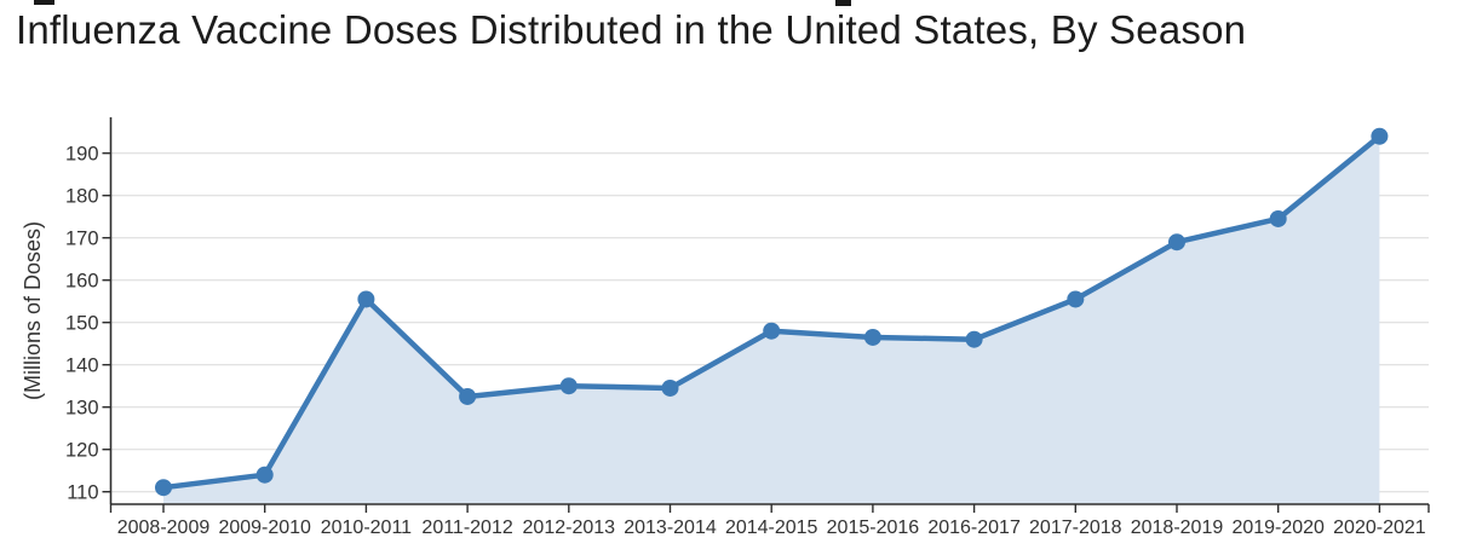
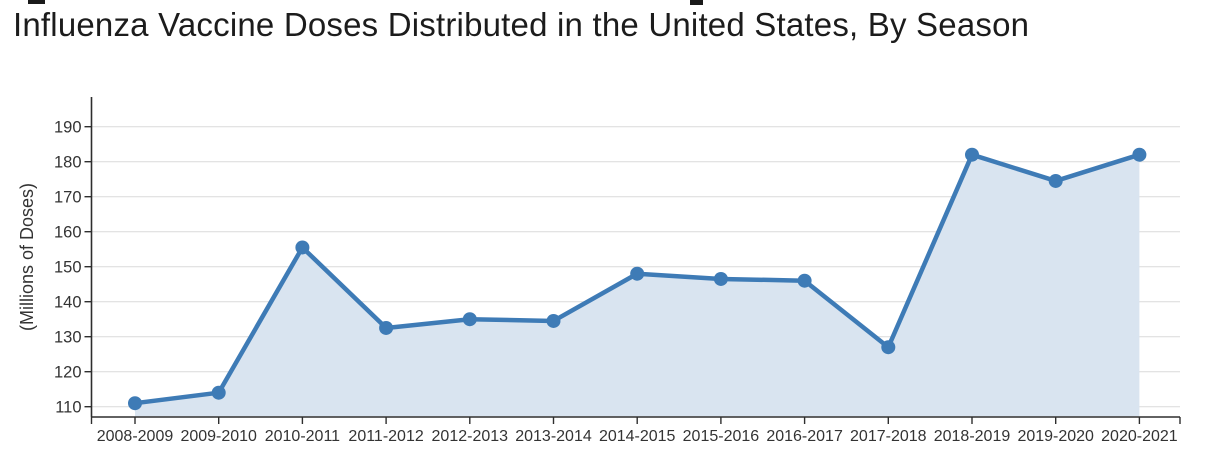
2017-2018: 156 -> 127
2018-2019: 169 -> 182
2020-2021: 194 -> 182
